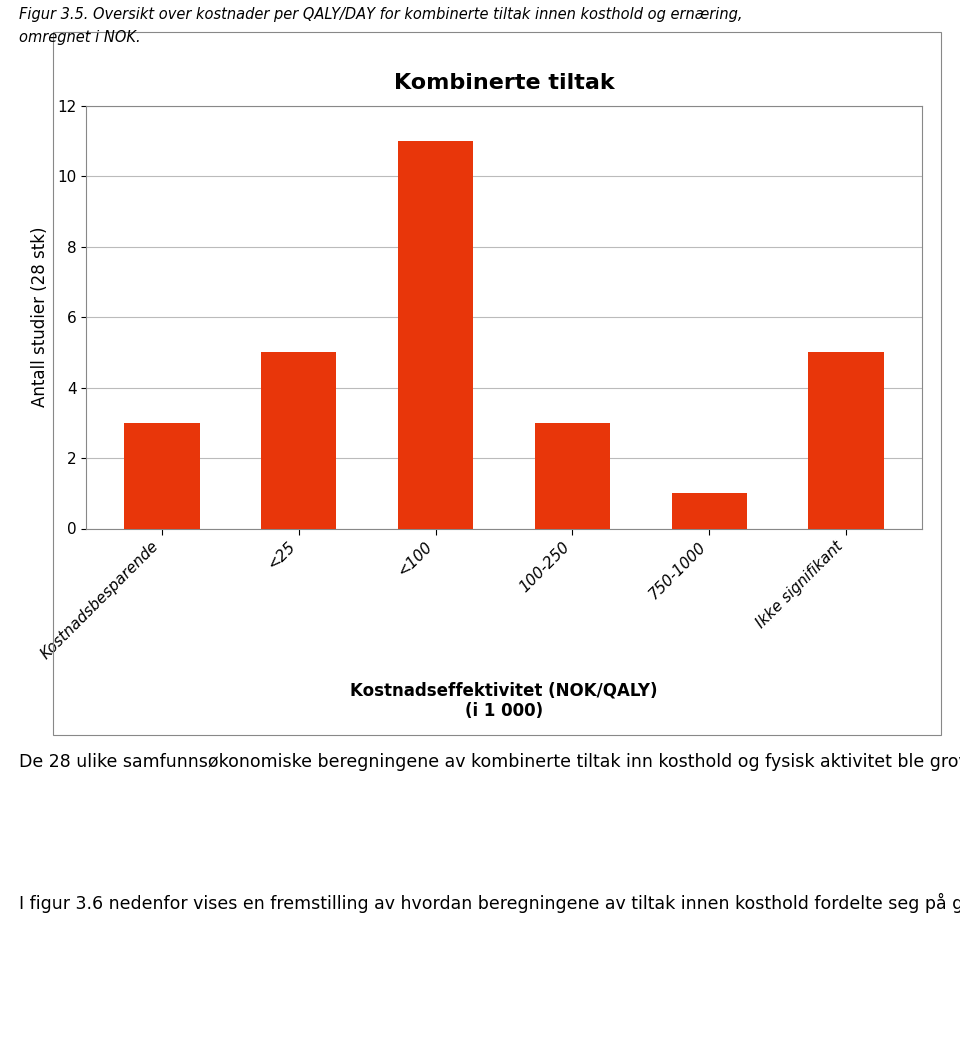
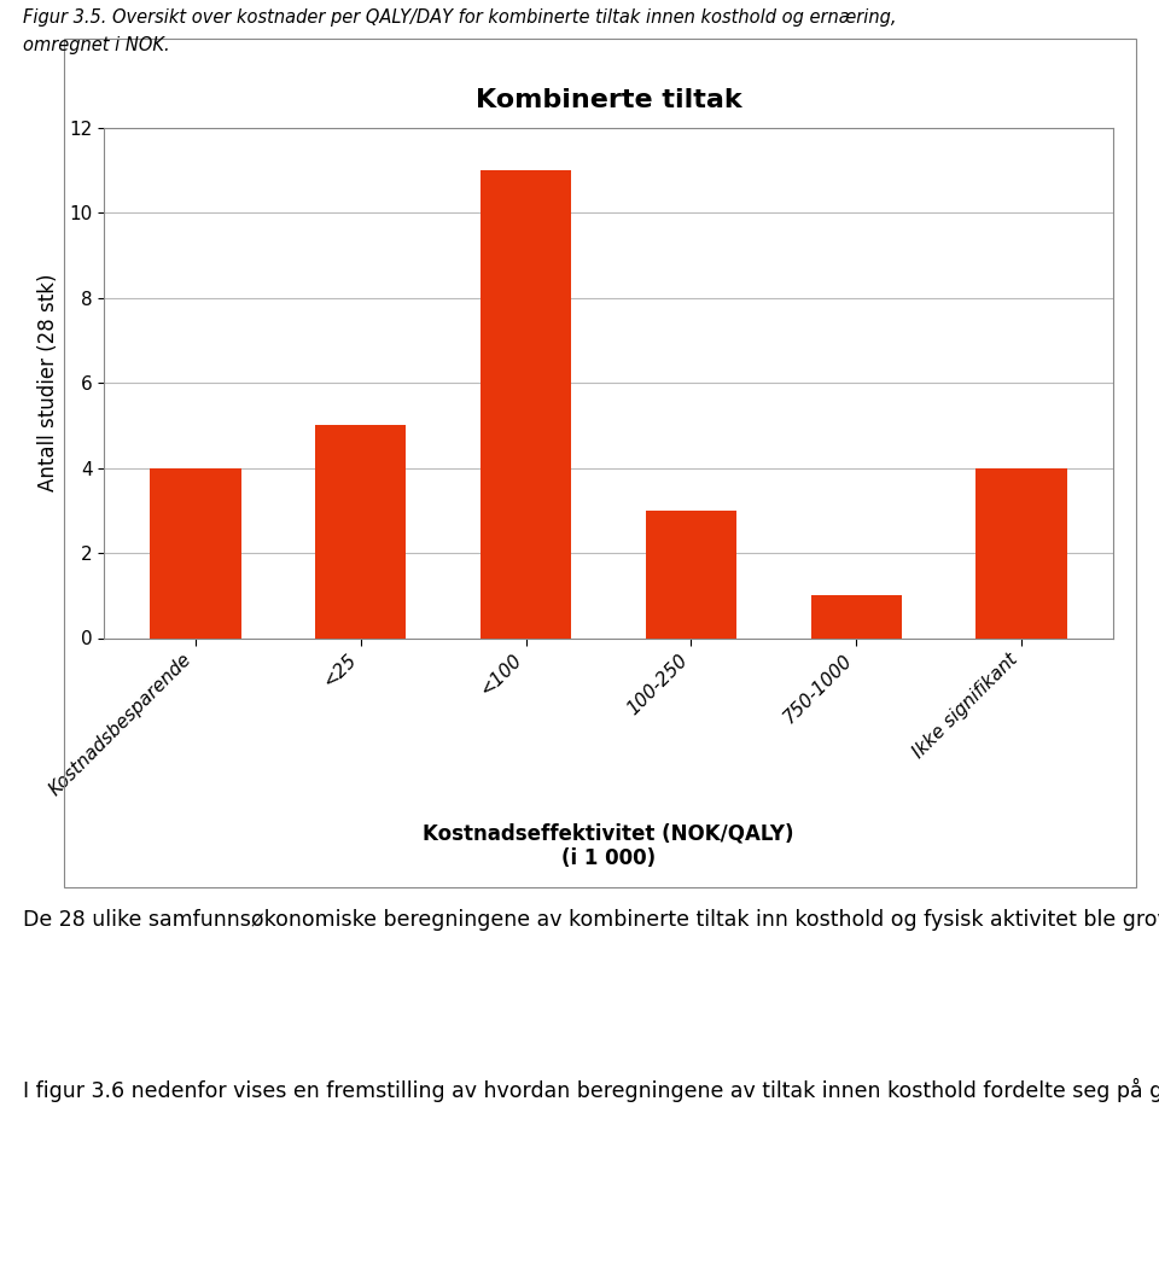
Kostnadsbesparende: 3 -> 4
Ikke signifikant: 5 -> 4
